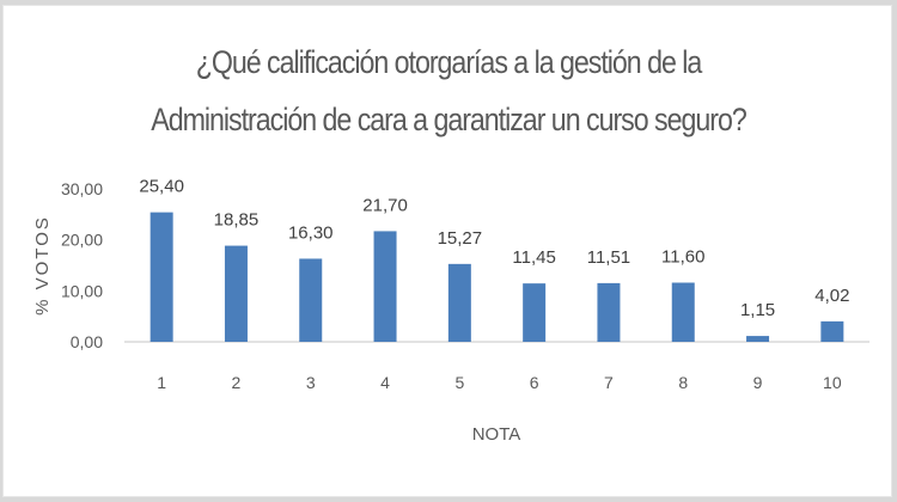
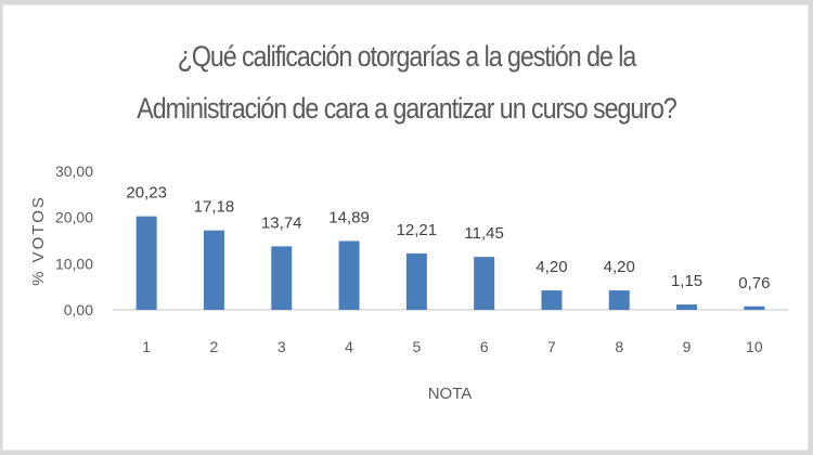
1: 25,40 -> 20,23
2: 18,85 -> 17,18
3: 16,30 -> 13,74
4: 21,70 -> 14,89
5: 15,27 -> 12,21
7: 11,51 -> 4,20
8: 11,60 -> 4,20
10: 4,02 -> 0,76
